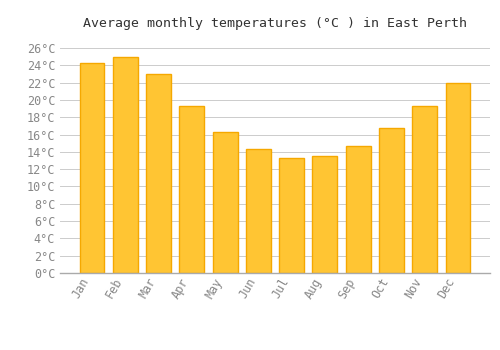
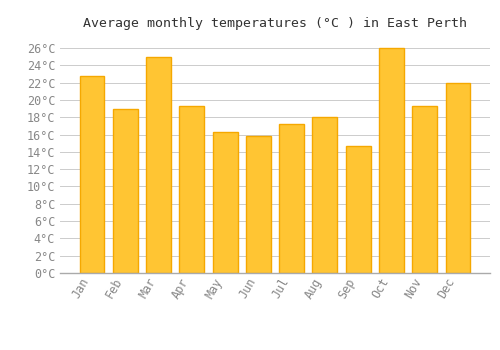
Jan: 24.3°C -> 22.8°C
Feb: 25.0°C -> 19.0°C
Mar: 23.0°C -> 25.0°C
Jun: 14.3°C -> 15.8°C
Jul: 13.3°C -> 17.2°C
Aug: 13.5°C -> 18.0°C
Oct: 16.8°C -> 26.0°C
